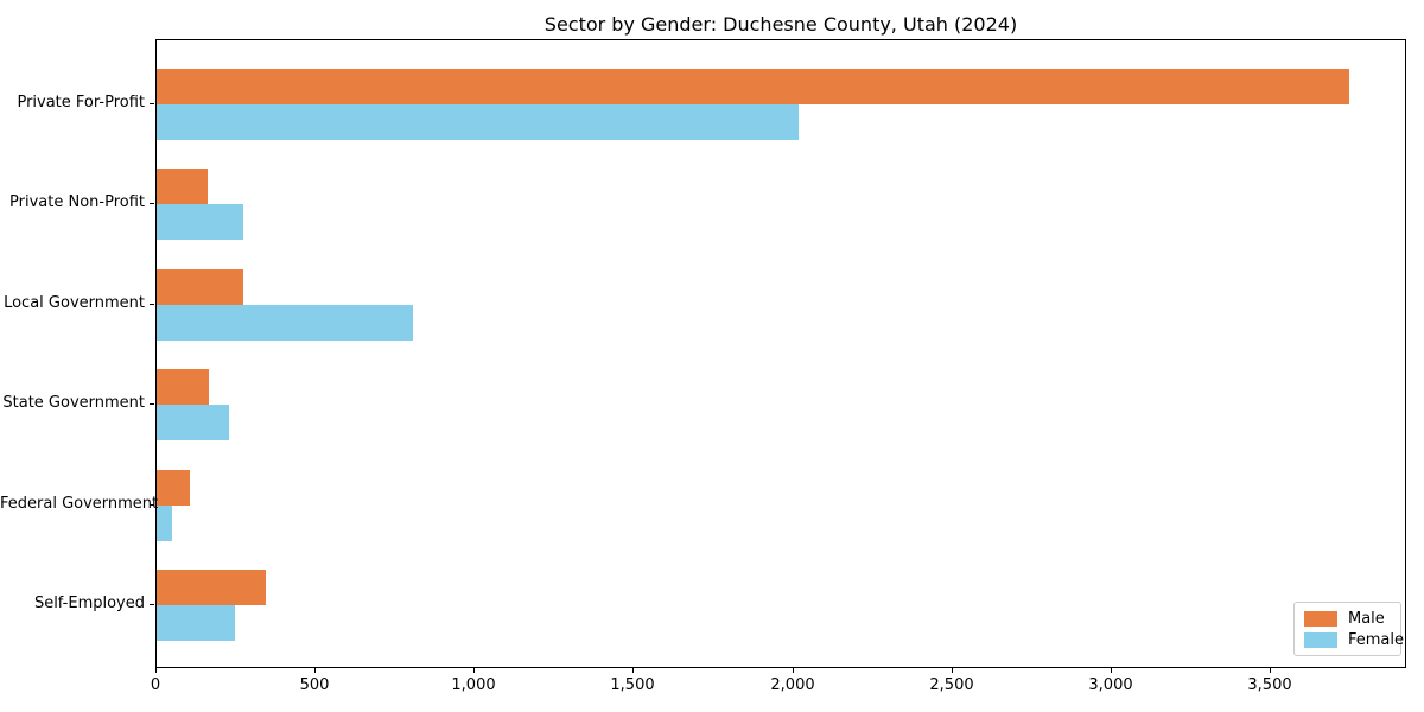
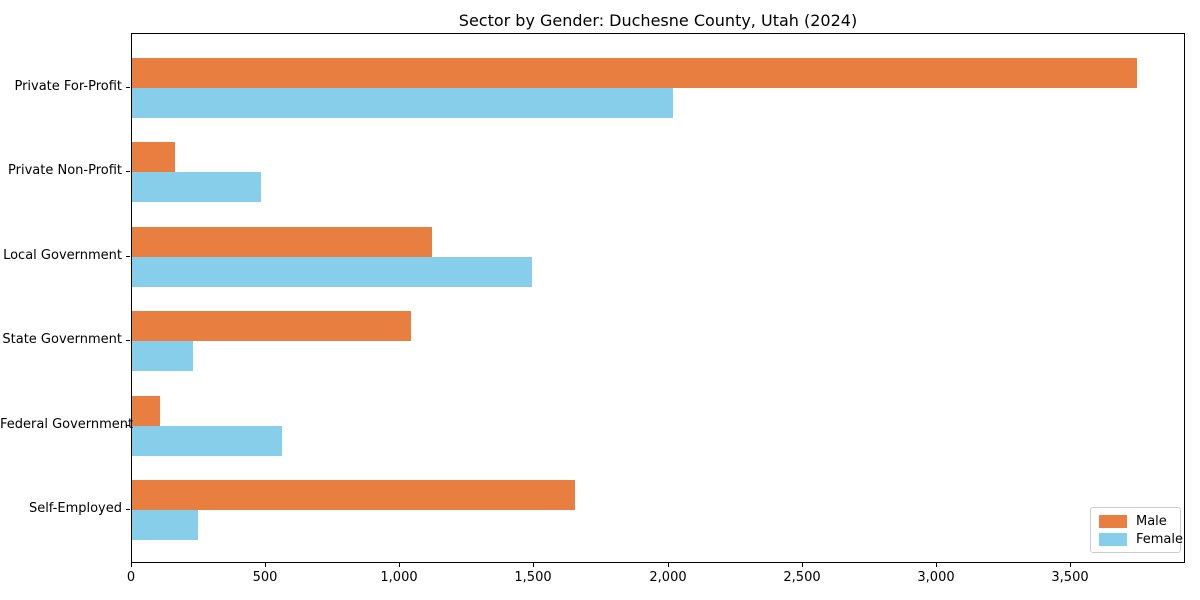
Female/Private Non-Profit: 270 -> 480
Male/Local Government: 270 -> 1120
Female/Local Government: 800 -> 1490
Male/State Government: 160 -> 1040
Female/Federal Government: 50 -> 560
Male/Self-Employed: 340 -> 1650
